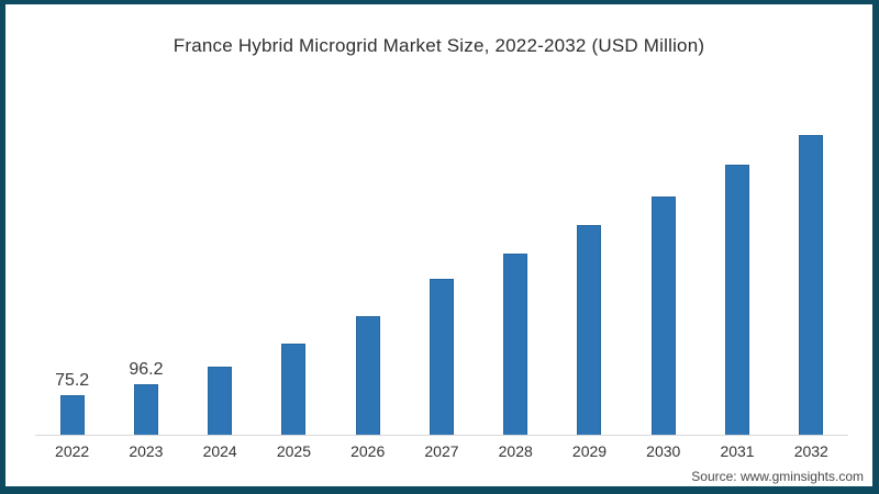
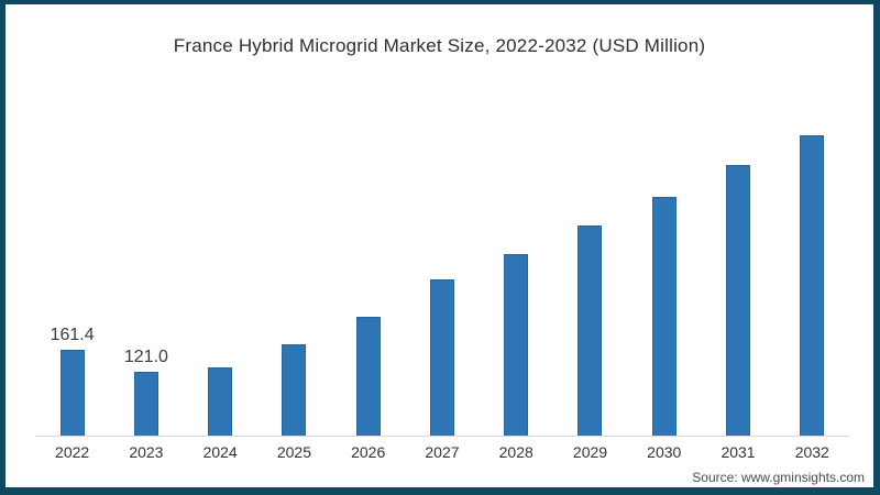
2022: 75.2 -> 161.4
2023: 96.2 -> 121.0
